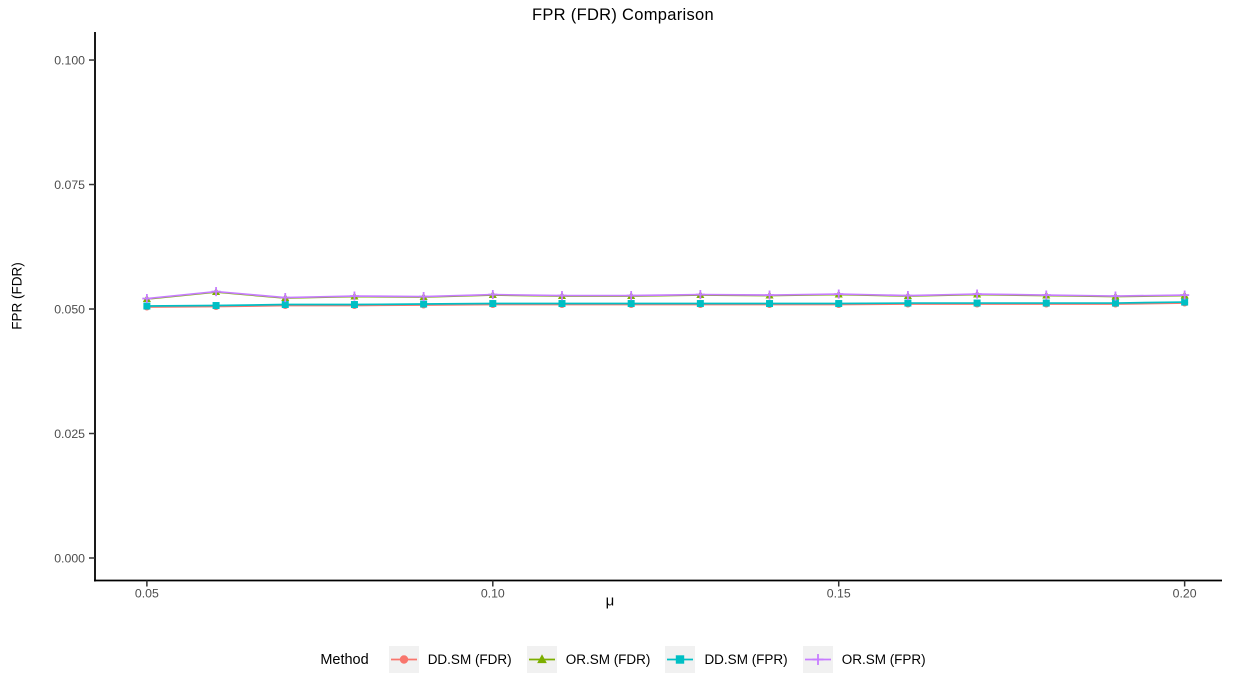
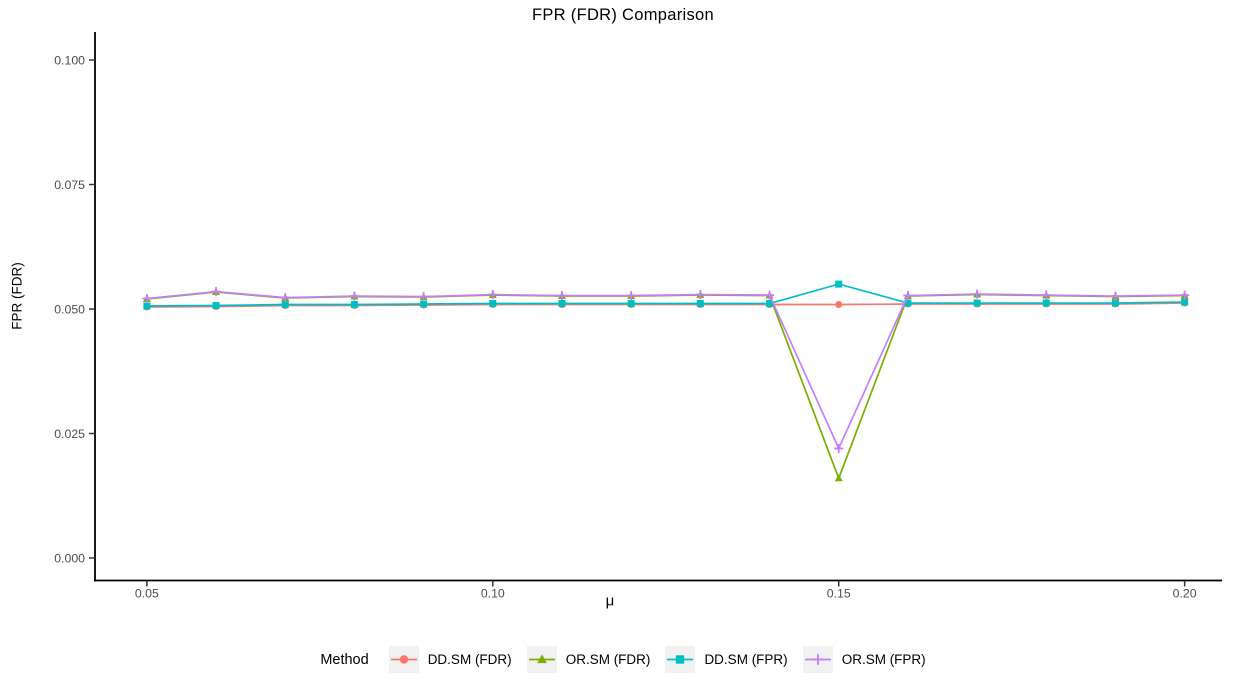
OR.SM (FDR)/0.15: 0.053 -> 0.016
DD.SM (FPR)/0.15: 0.051 -> 0.055
OR.SM (FPR)/0.15: 0.053 -> 0.022
